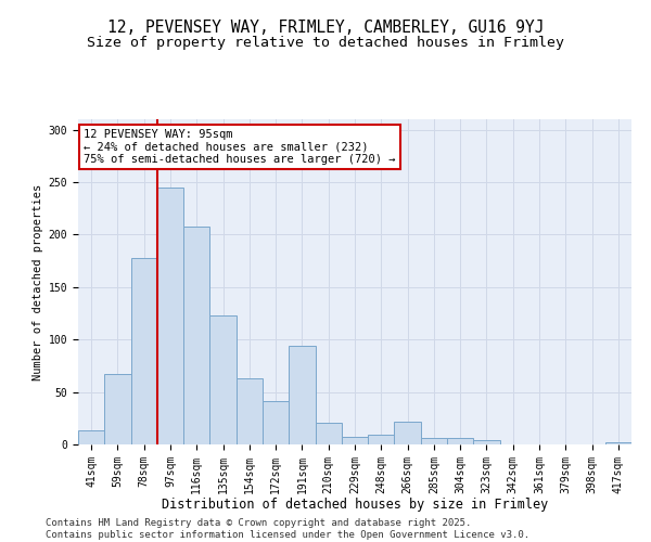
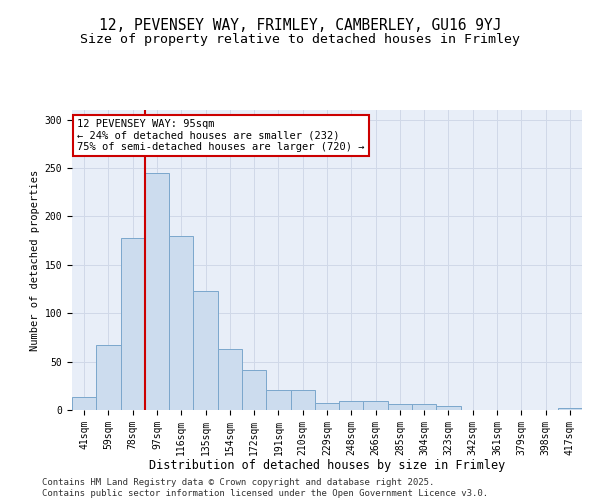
116sqm: 208 -> 180
191sqm: 94 -> 21
266sqm: 22 -> 9
